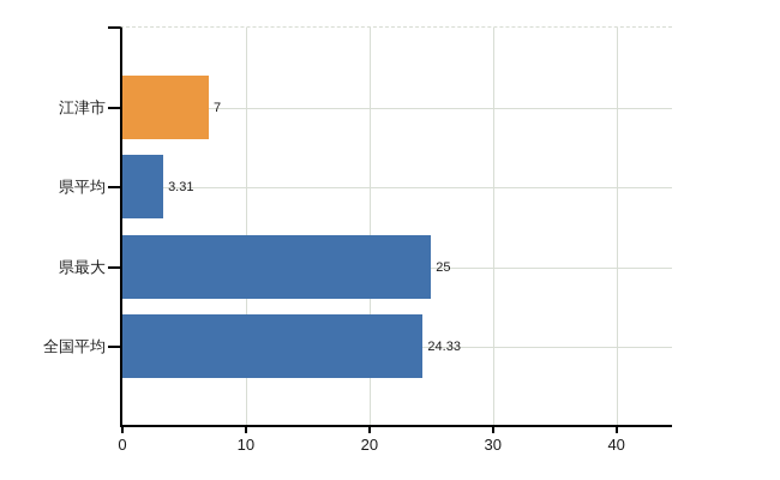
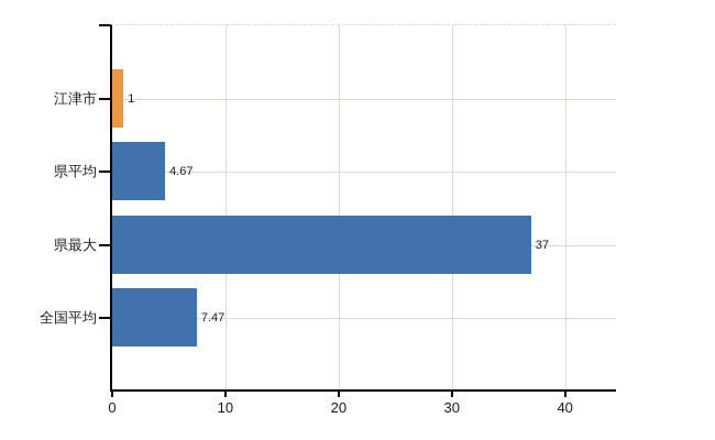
江津市: 7 -> 1
県平均: 3.31 -> 4.67
県最大: 25 -> 37
全国平均: 24.33 -> 7.47
